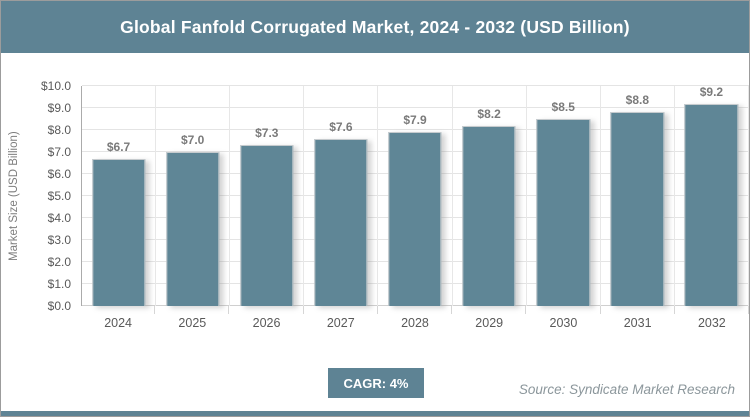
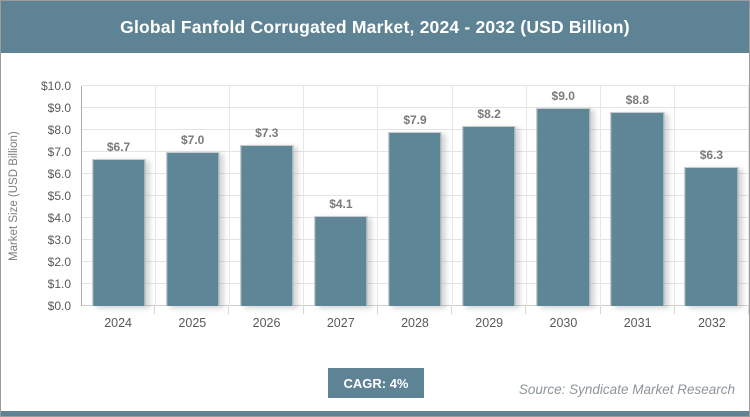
2027: $7.6 -> $4.1
2030: $8.5 -> $9.0
2032: $9.2 -> $6.3
